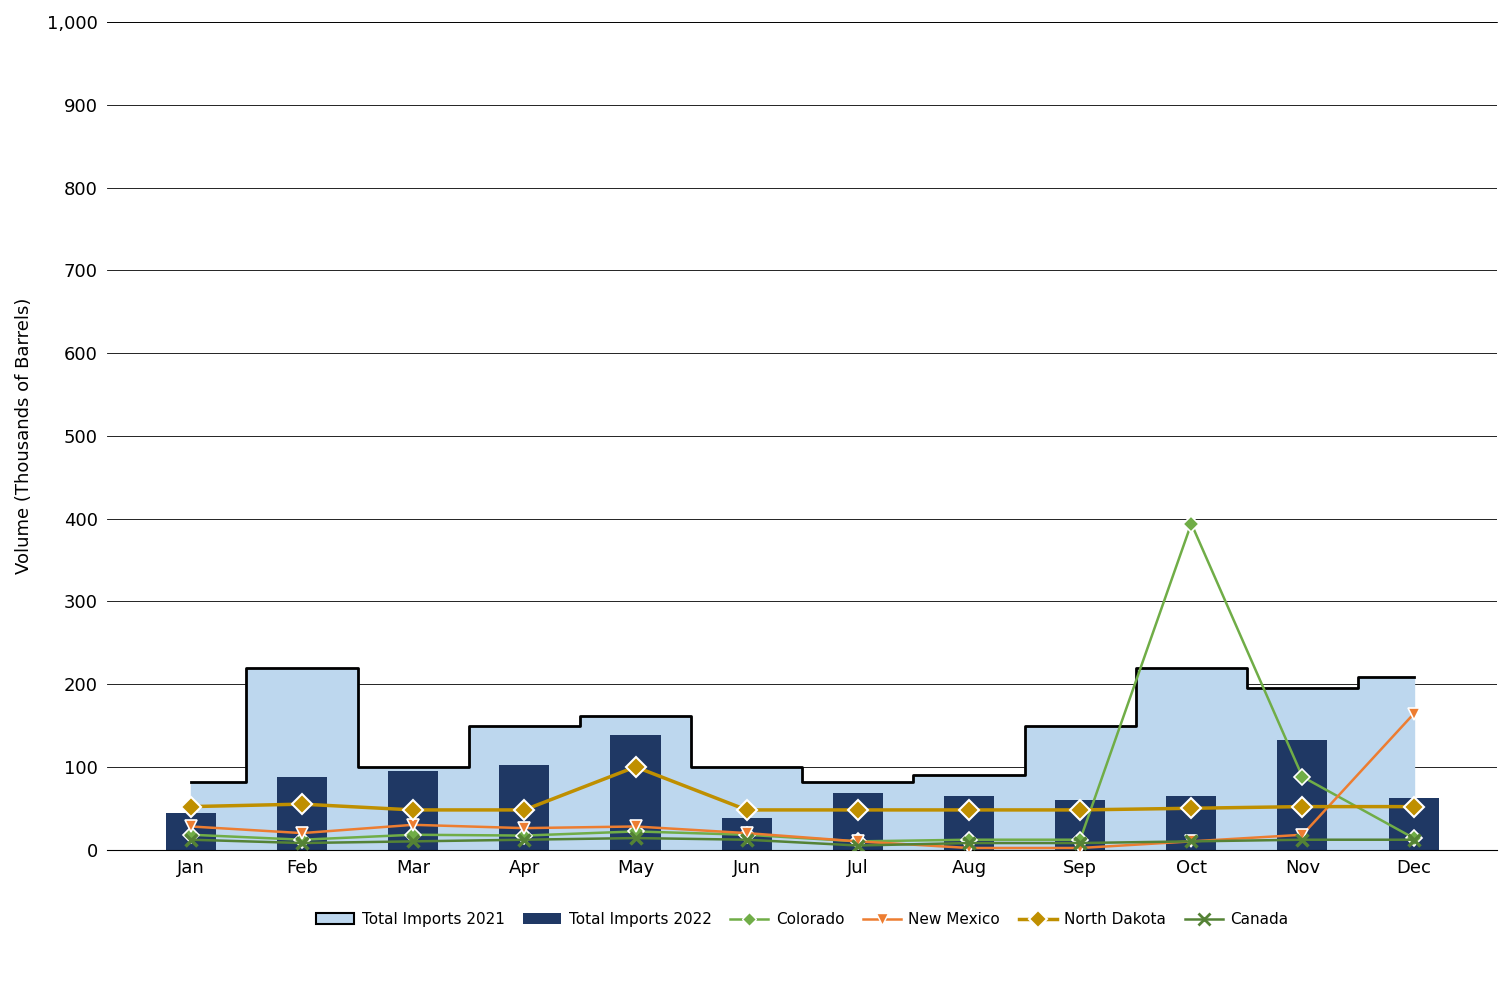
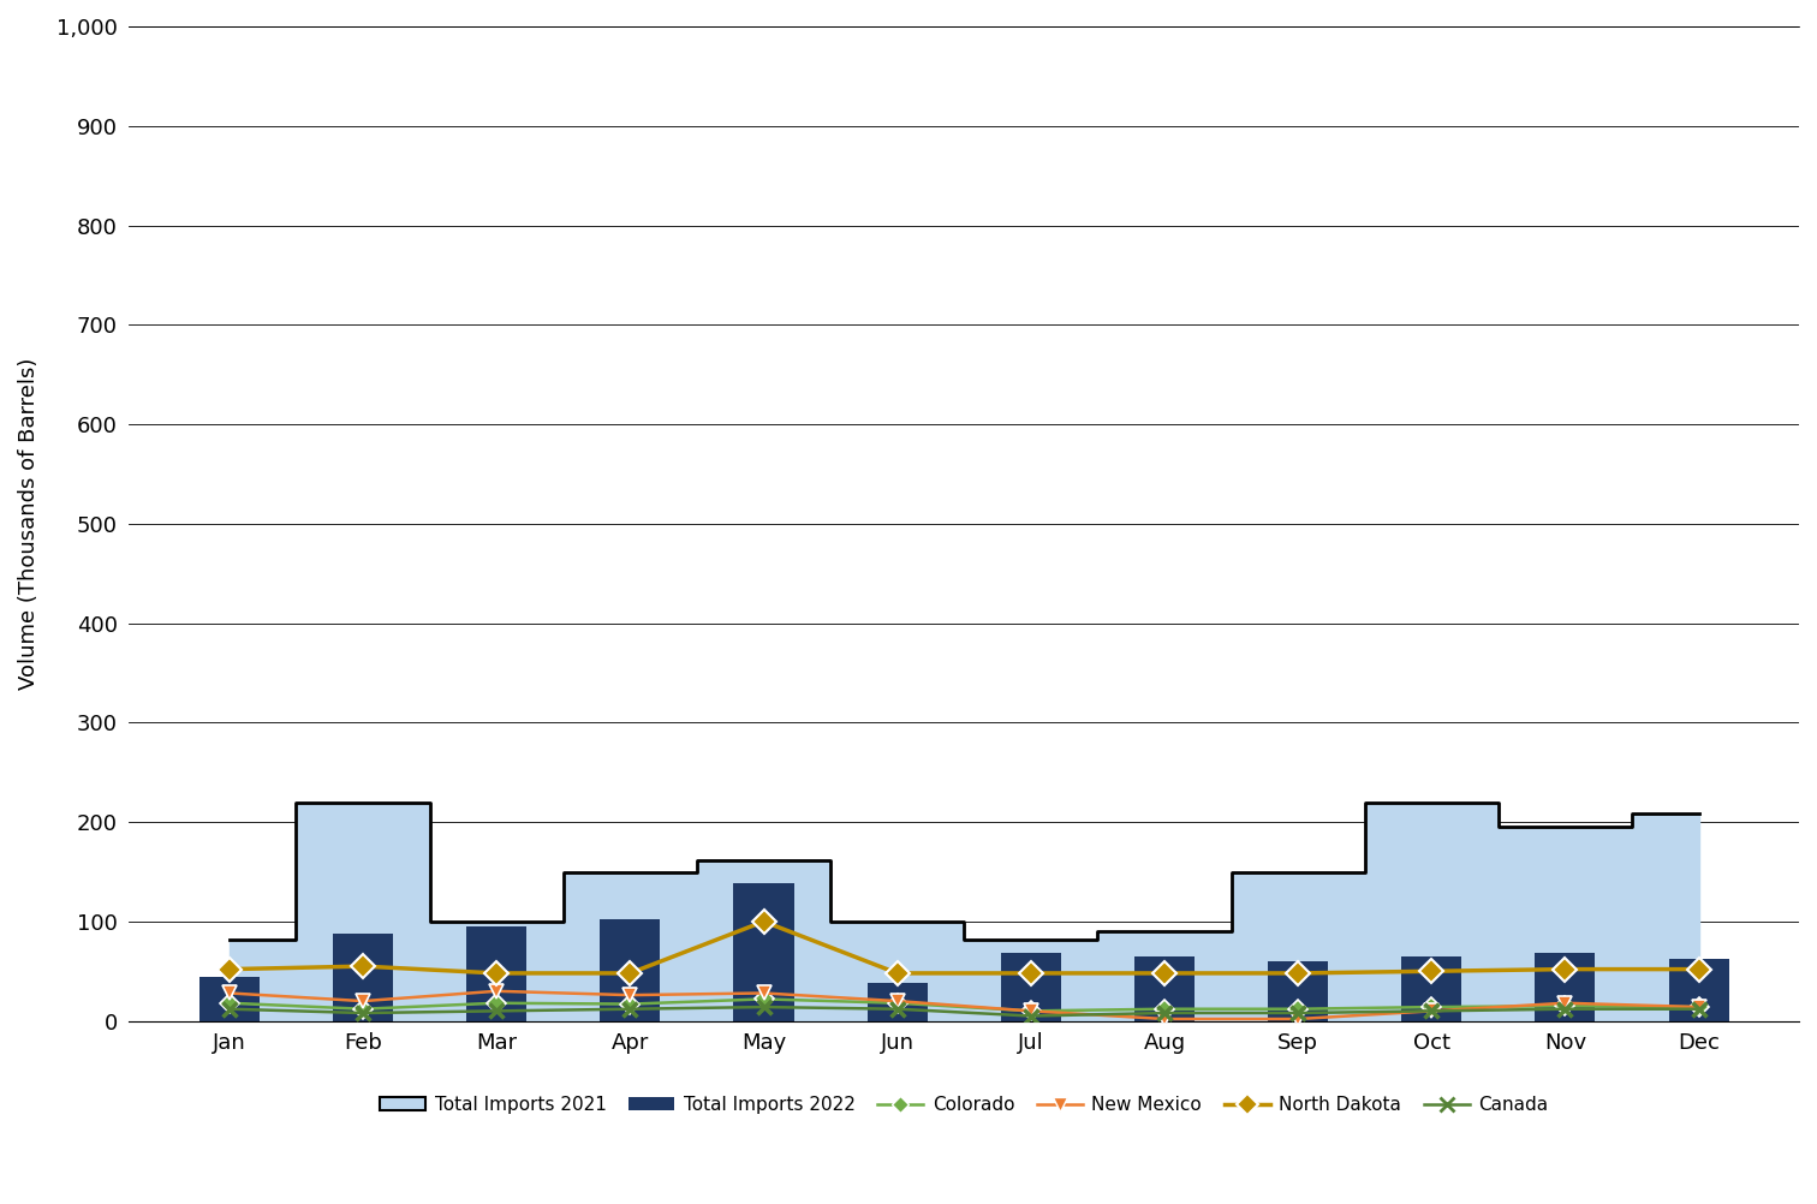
Colorado/Oct: 394 -> 14
Total Imports 2022/Nov: 132 -> 68
Colorado/Nov: 88 -> 15
New Mexico/Dec: 164 -> 14
